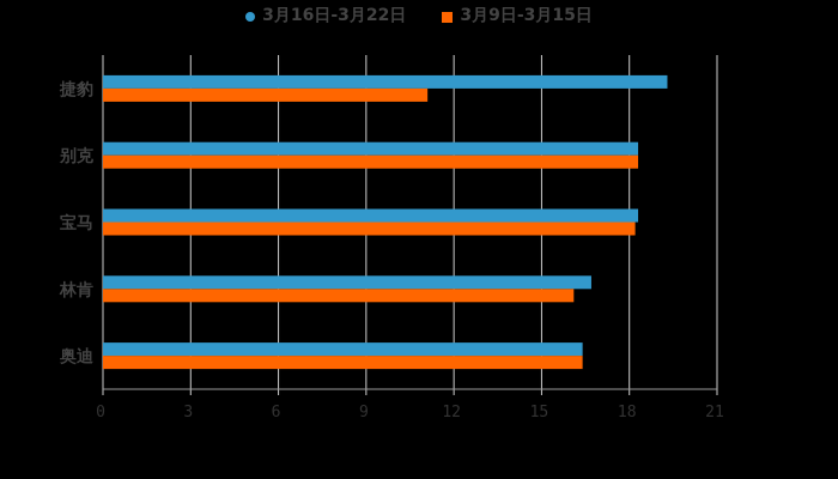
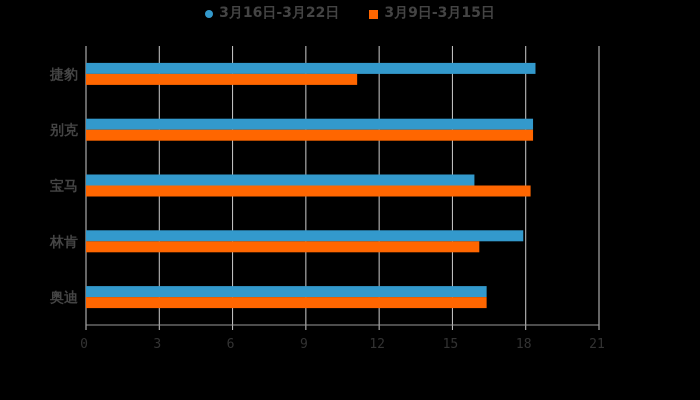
3月16日-3月22日/捷豹: 19.3 -> 18.4
3月16日-3月22日/宝马: 18.3 -> 15.9
3月16日-3月22日/林肯: 16.7 -> 17.9
